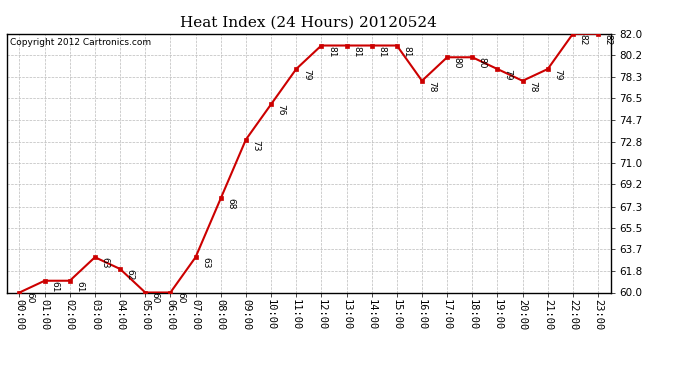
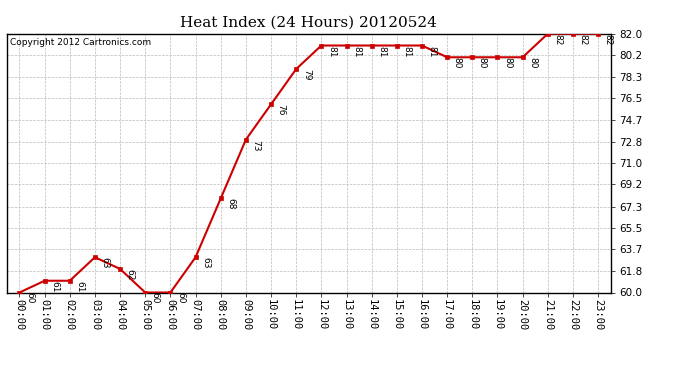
16:00: 78 -> 81
19:00: 79 -> 80
20:00: 78 -> 80
21:00: 79 -> 82
